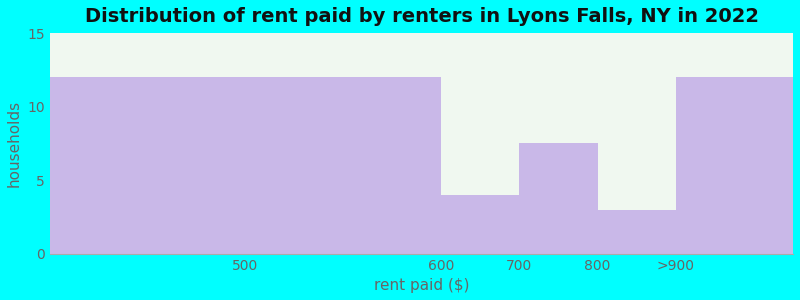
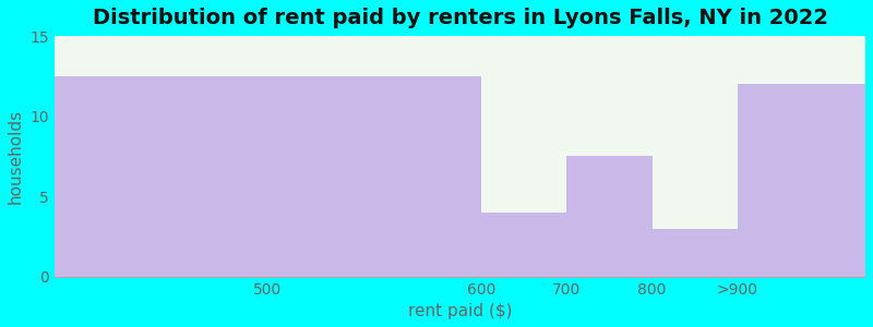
500: 12.0 -> 12.5
